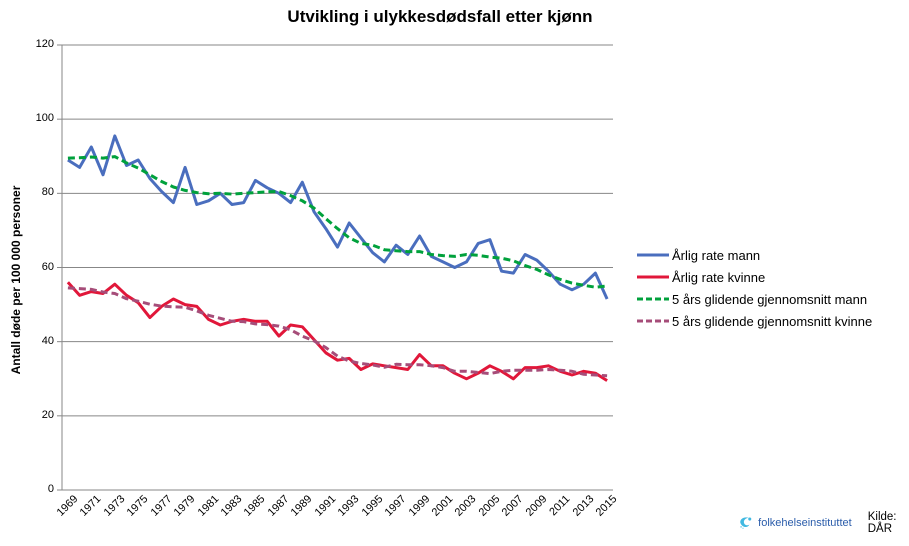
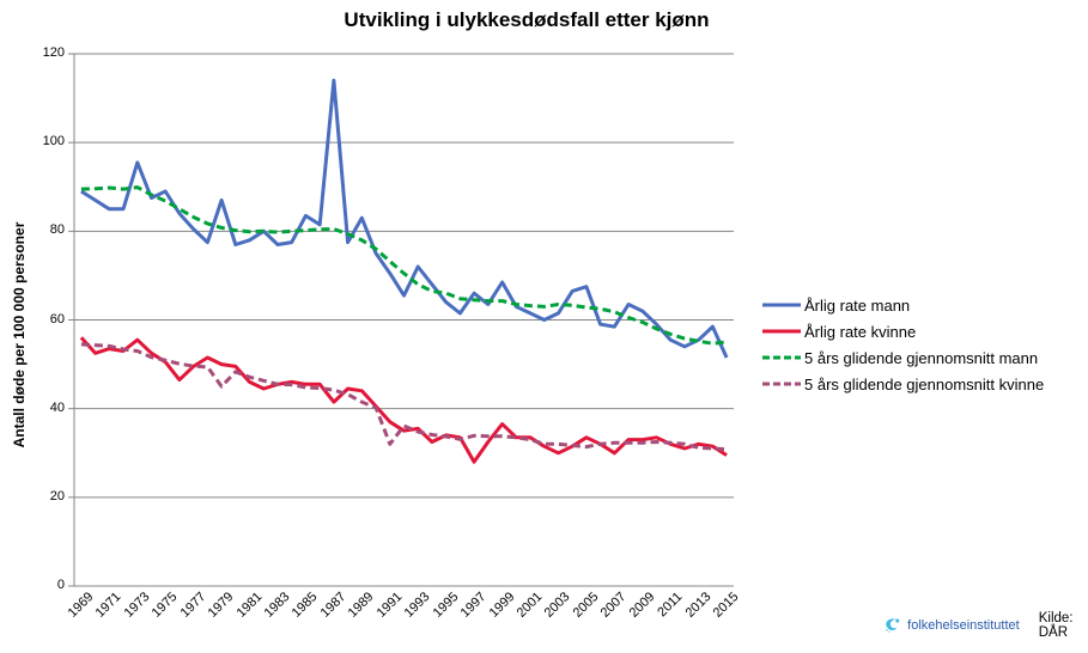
Årlig rate mann/1971: 92 -> 85
5 års glidende gjennomsnitt kvinne/1979: 49 -> 45
Årlig rate mann/1987: 80 -> 114
5 års glidende gjennomsnitt kvinne/1991: 38 -> 32
Årlig rate kvinne/1997: 33 -> 28
